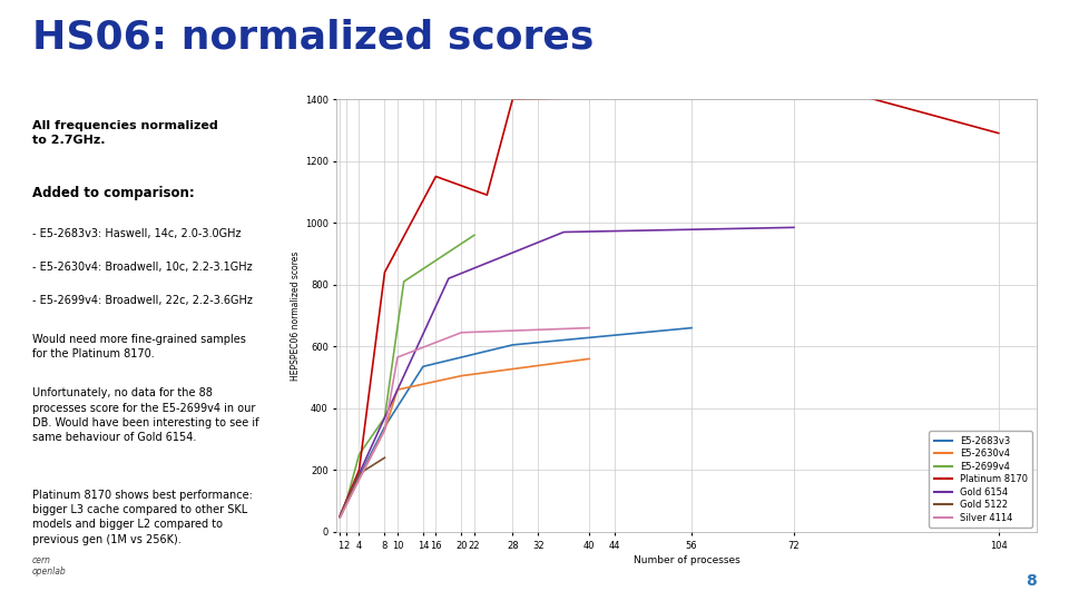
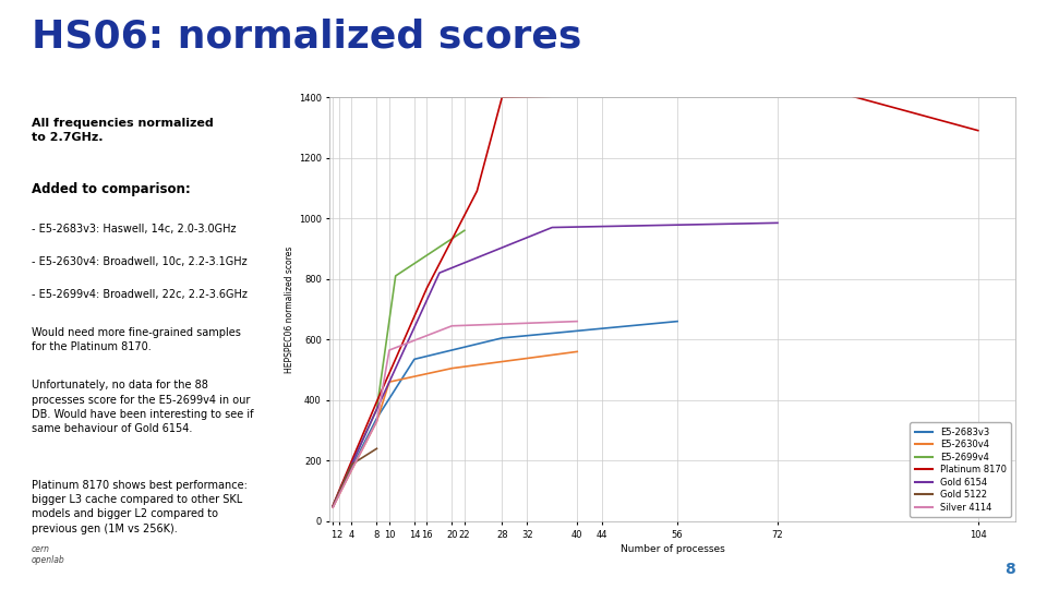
E5-2699v4/4: 250 -> 190
Platinum 8170/8: 840 -> 395
Platinum 8170/16: 1150 -> 770
